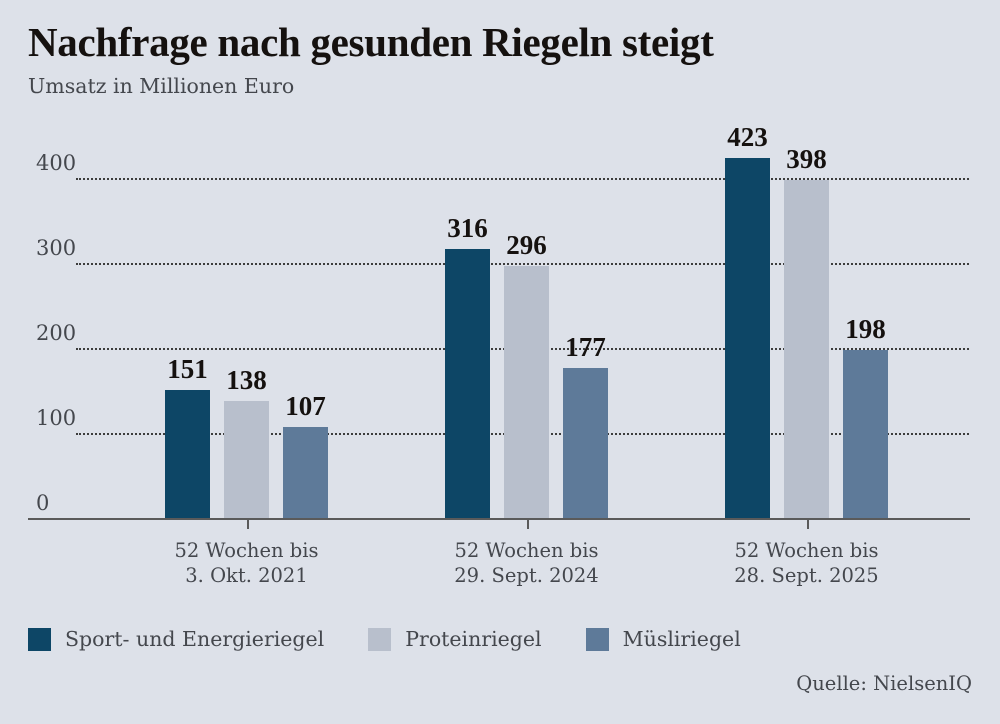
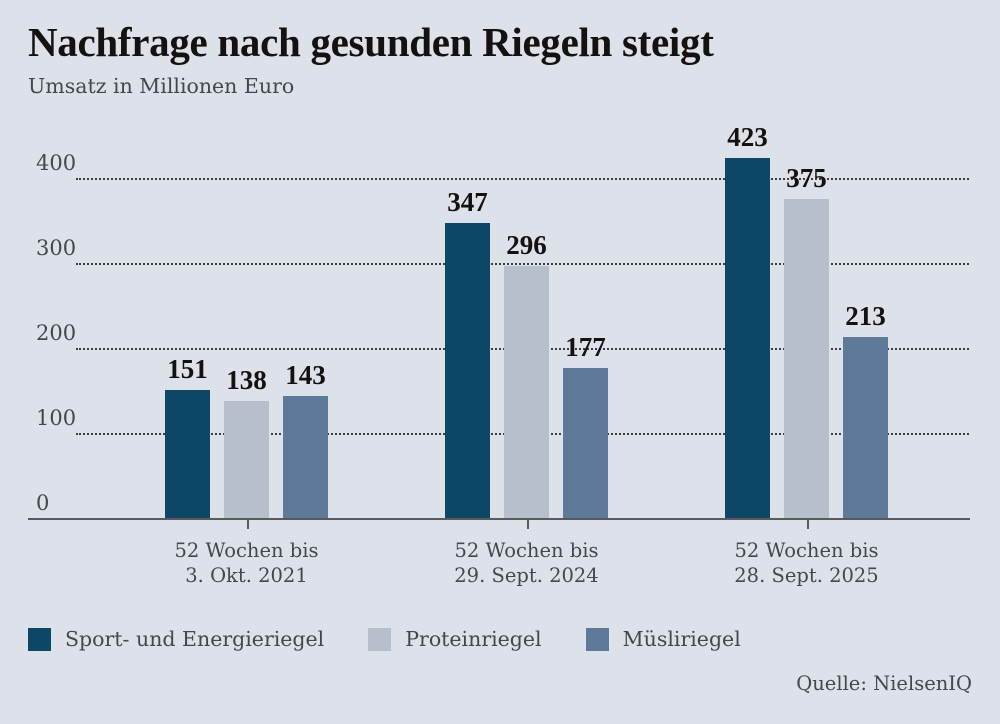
Müsliriegel/52 Wochen bis 3. Okt. 2021: 107 -> 143
Sport- und Energieriegel/52 Wochen bis 29. Sept. 2024: 316 -> 347
Proteinriegel/52 Wochen bis 28. Sept. 2025: 398 -> 375
Müsliriegel/52 Wochen bis 28. Sept. 2025: 198 -> 213
